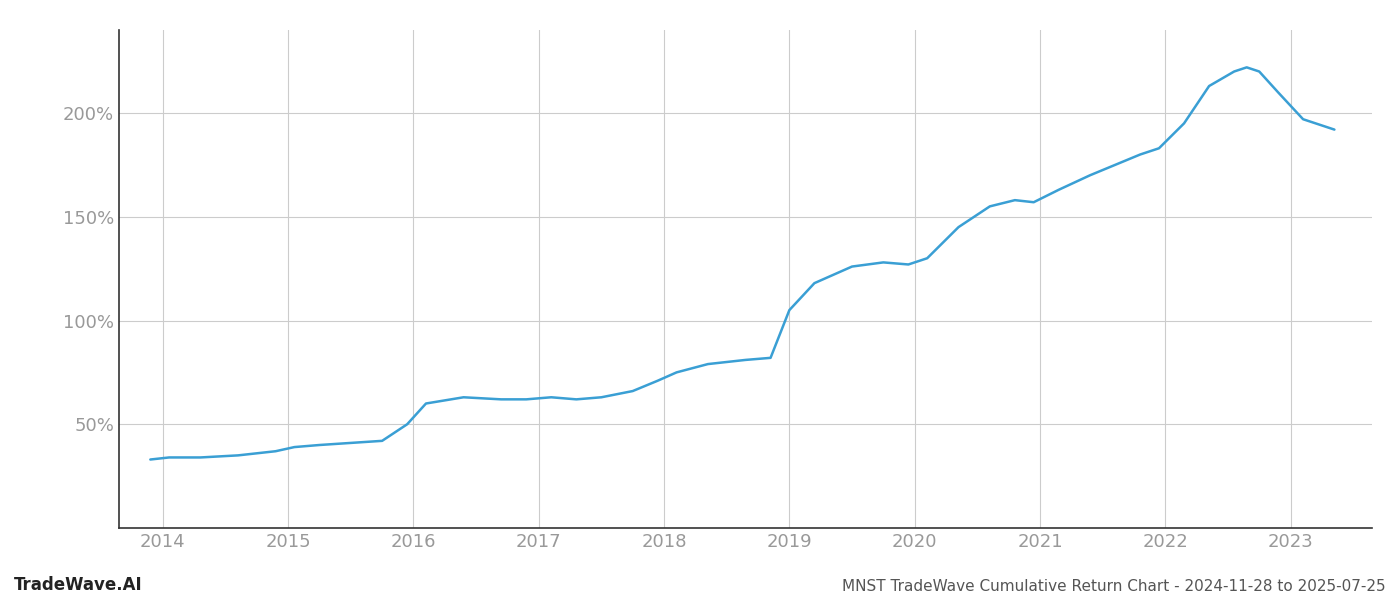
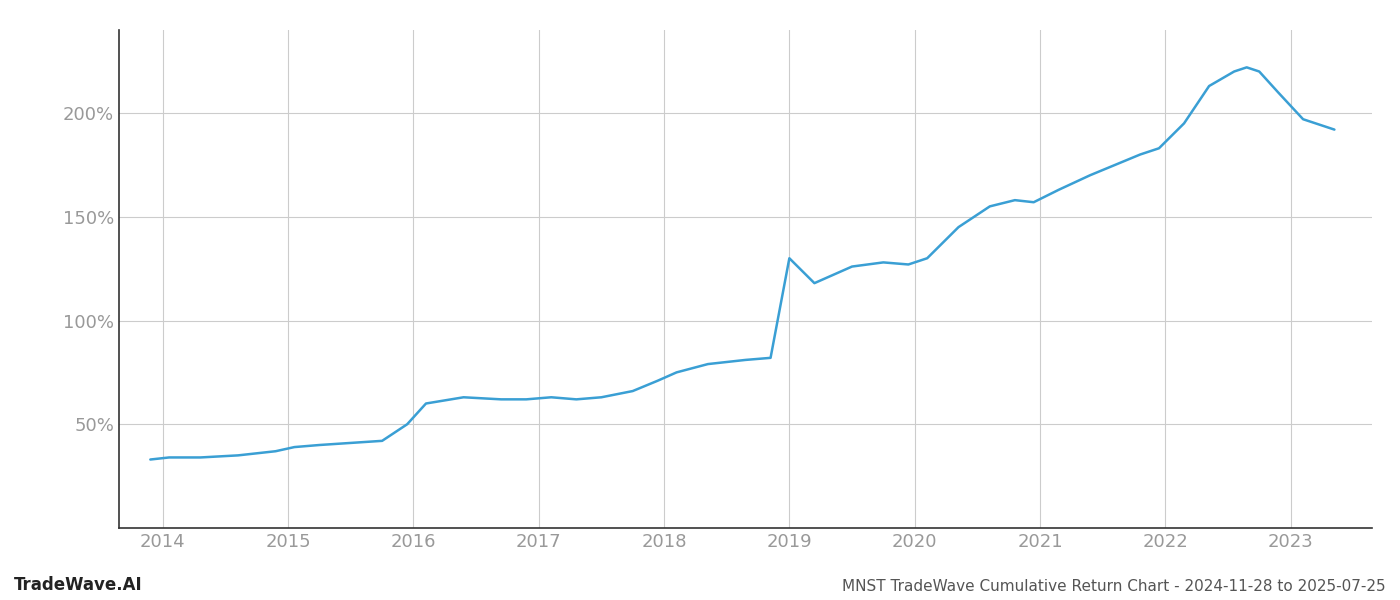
2019: 105% -> 130%
